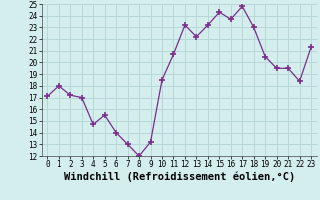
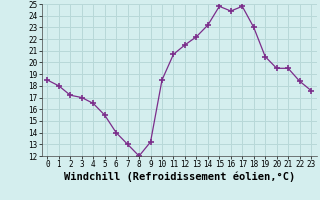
0: 17.1 -> 18.5
4: 14.7 -> 16.5
12: 23.2 -> 21.5
15: 24.3 -> 24.8
16: 23.7 -> 24.4
23: 21.3 -> 17.6
